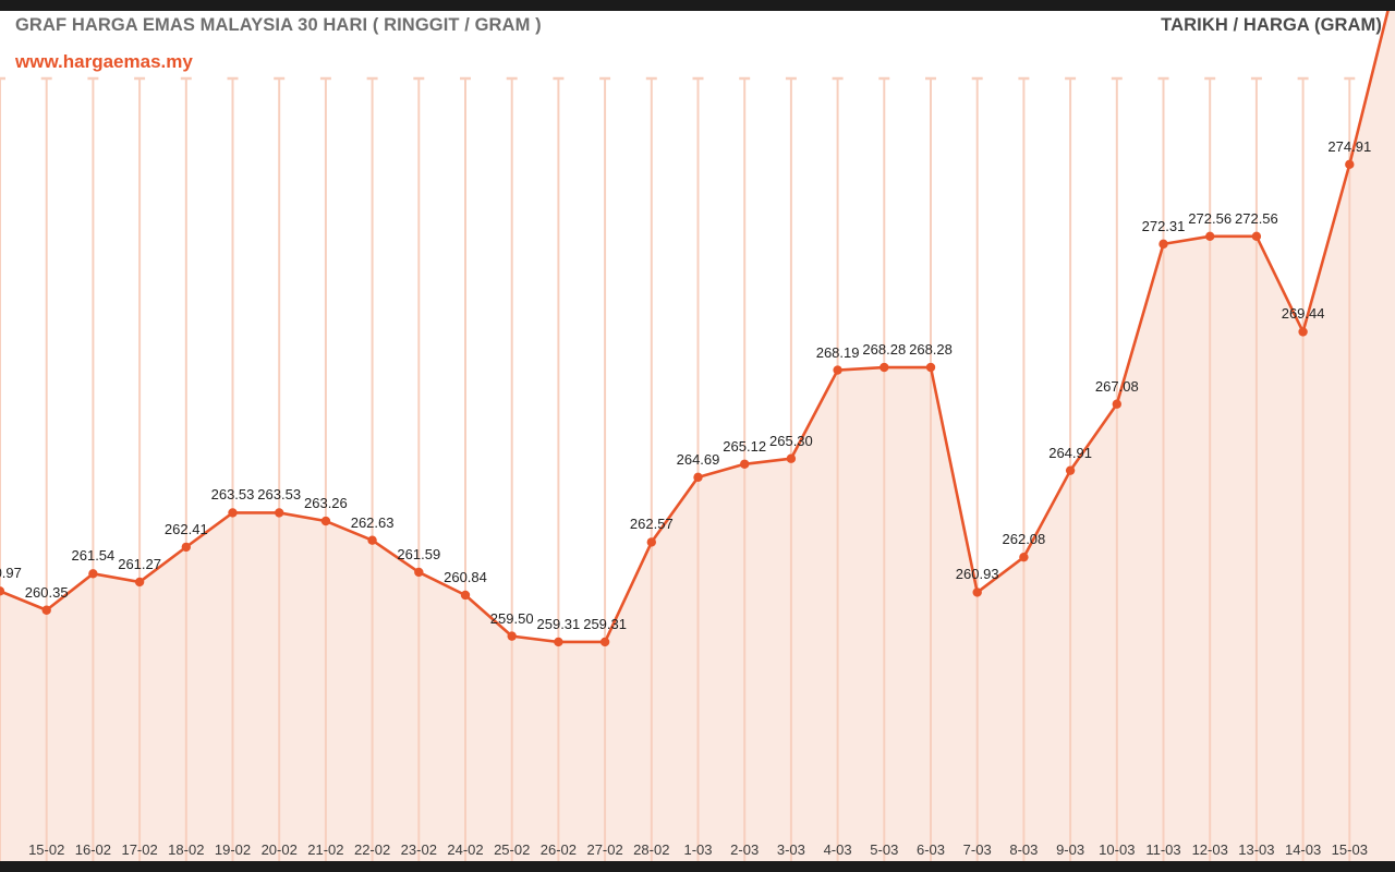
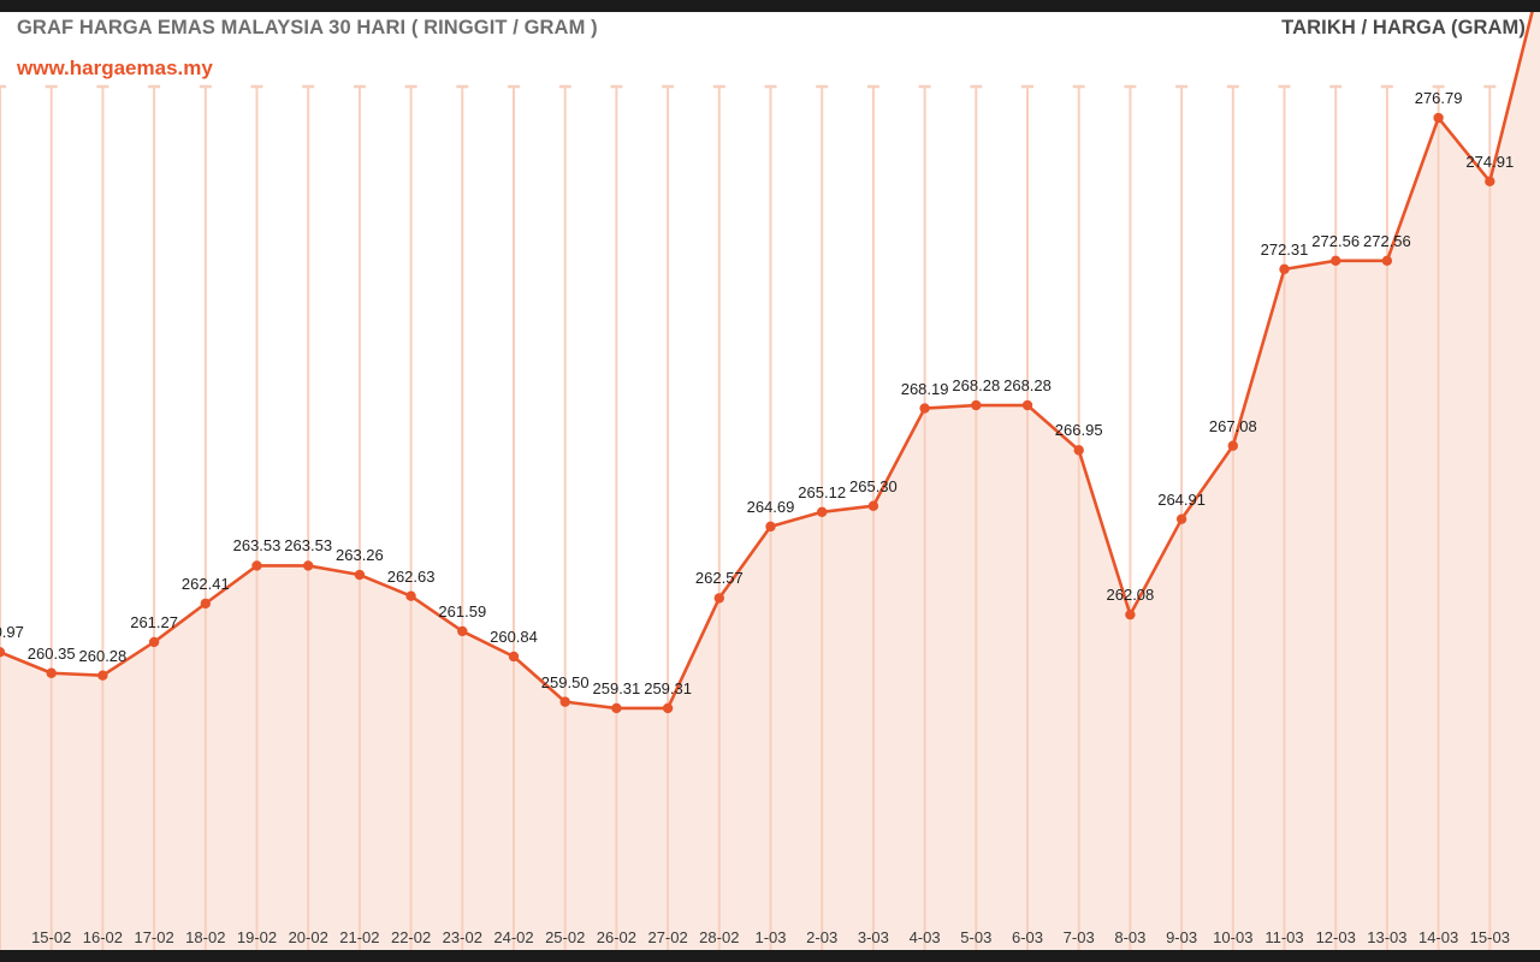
16-02: 261.54 -> 260.28
7-03: 260.93 -> 266.95
14-03: 269.44 -> 276.79
